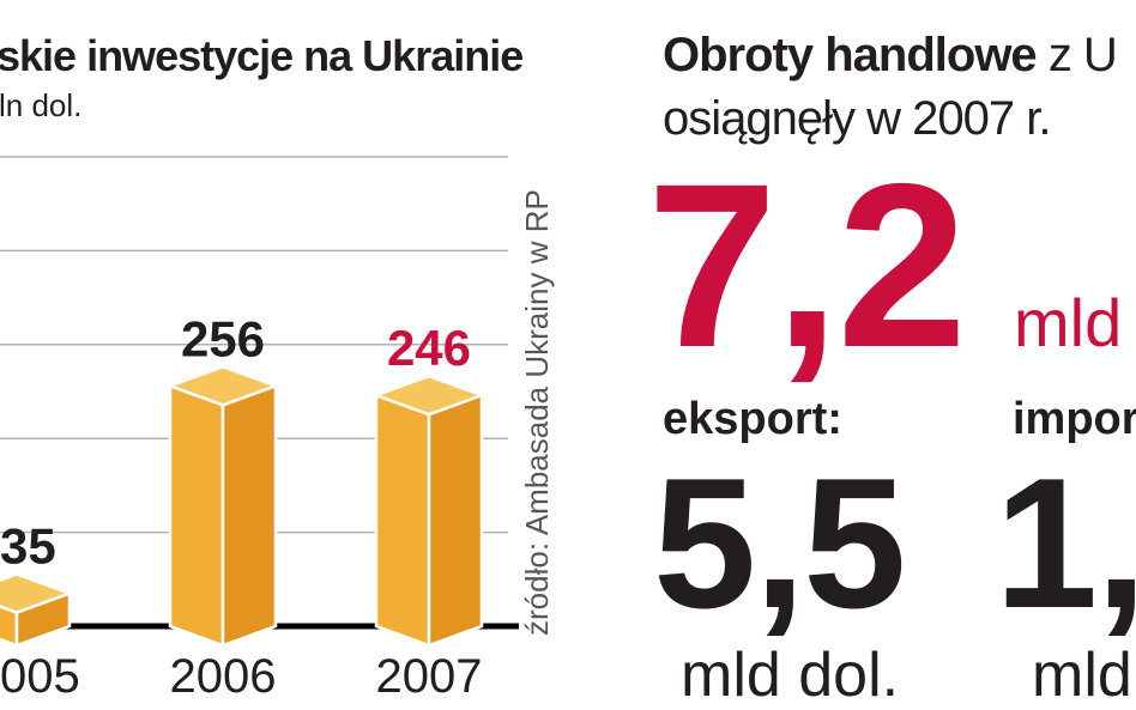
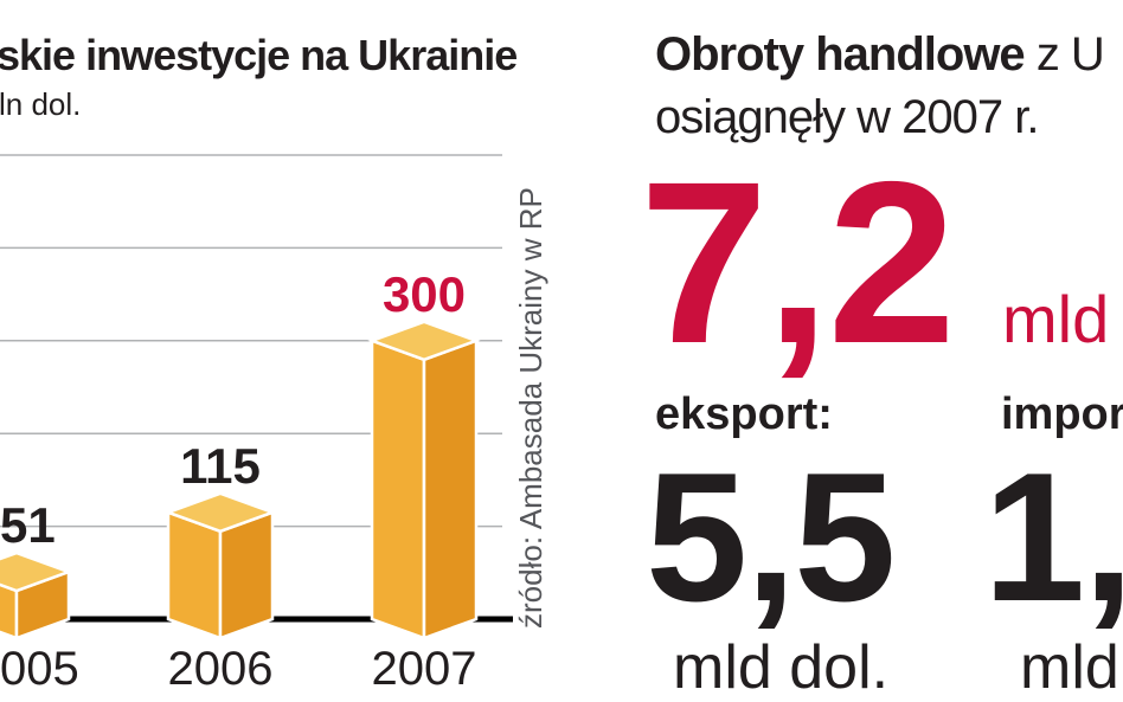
005: 35 -> 51
2006: 256 -> 115
2007: 246 -> 300
